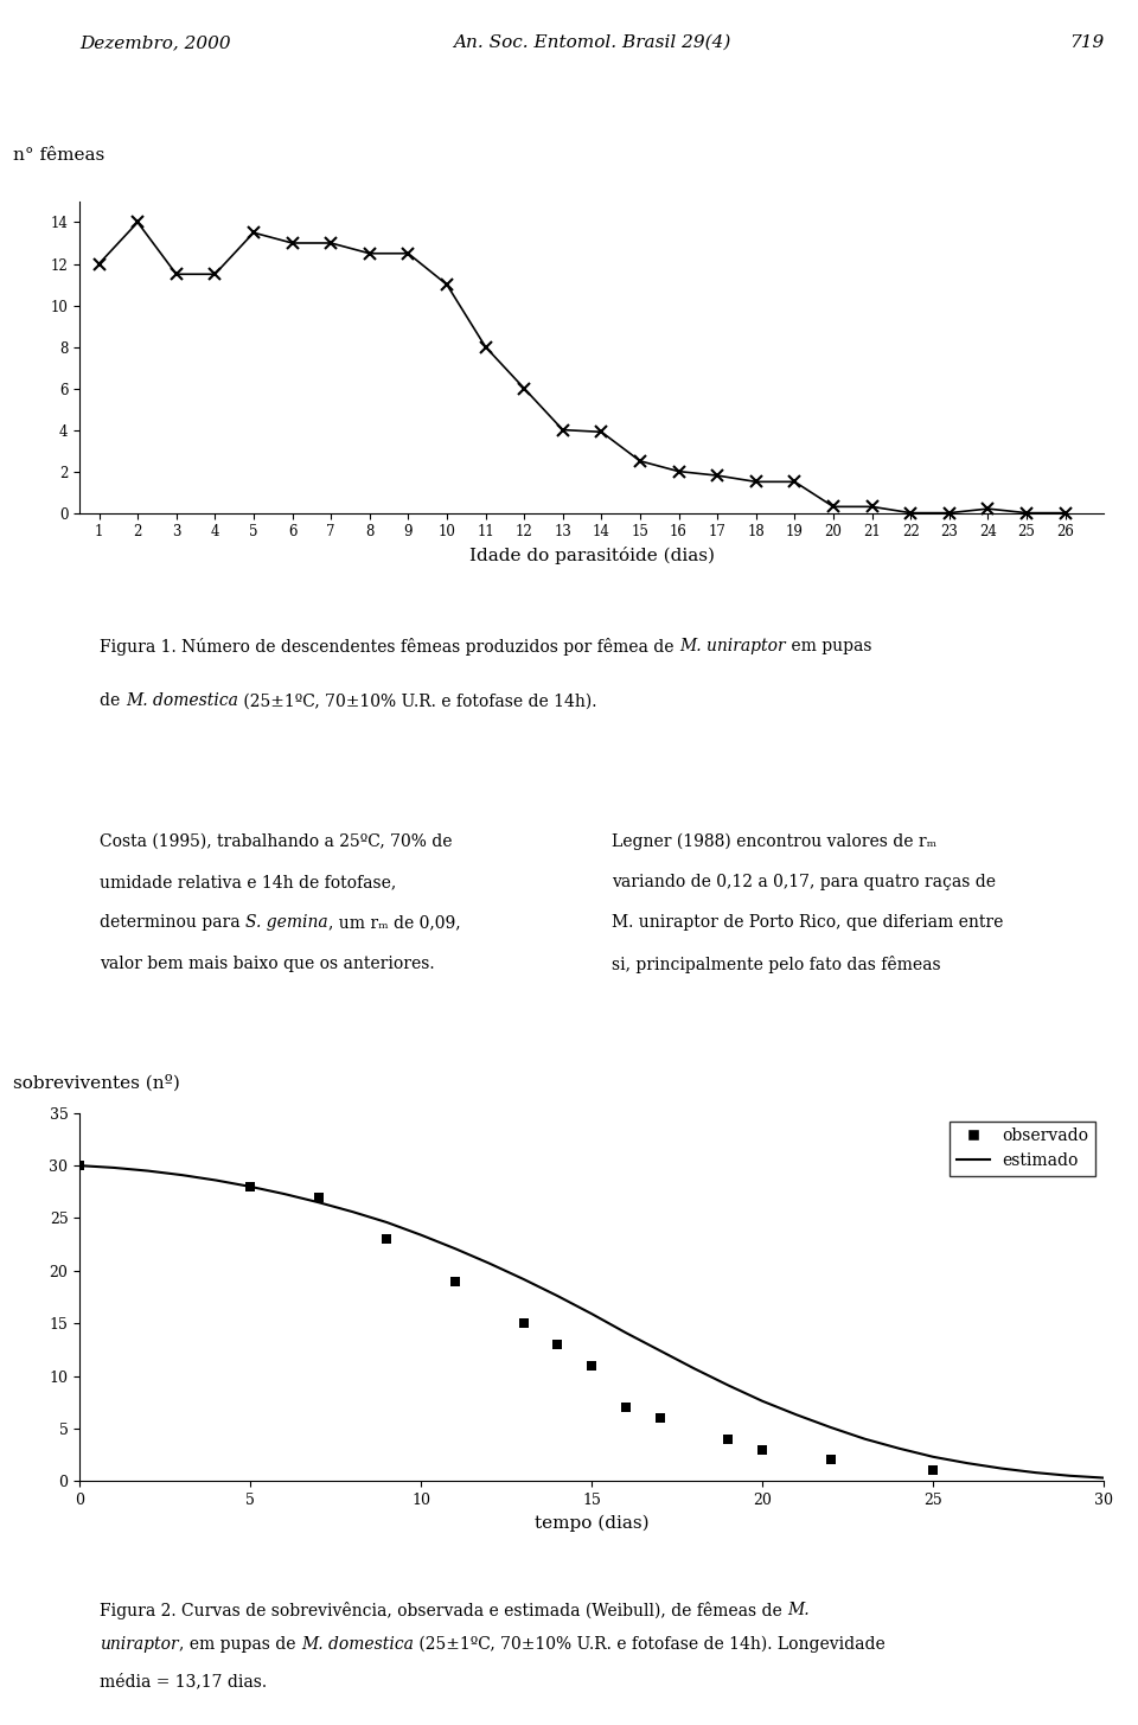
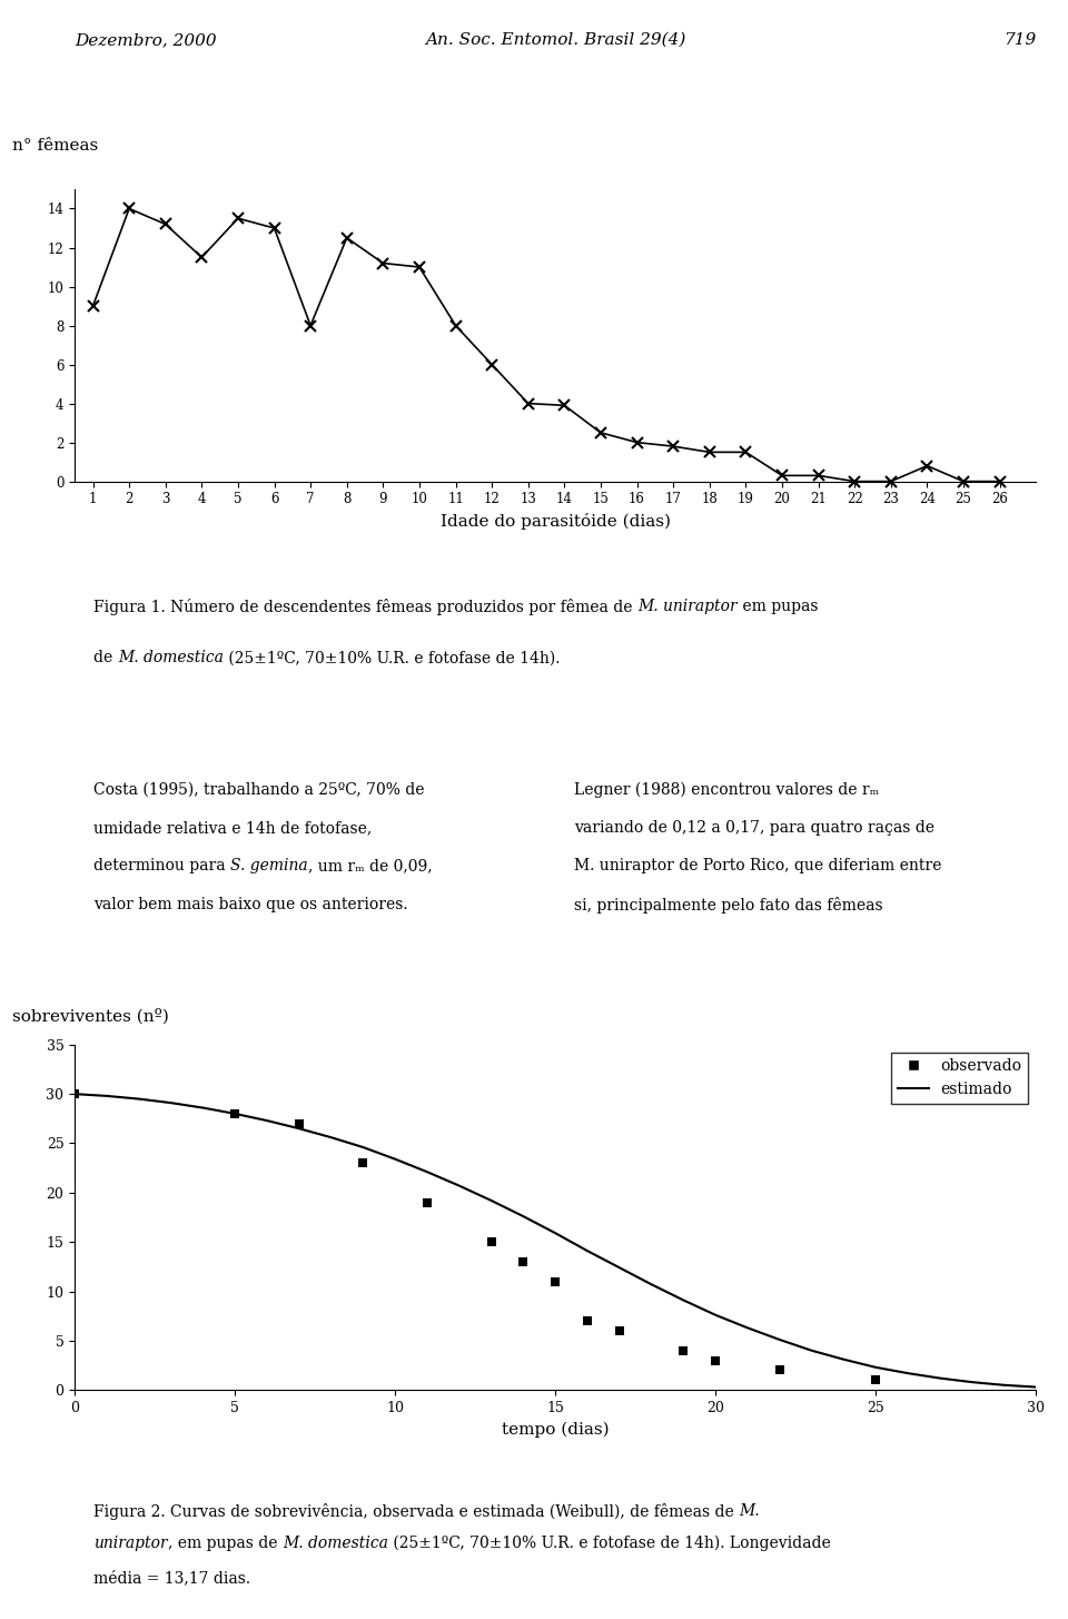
1: 12.0 -> 9.0
3: 11.5 -> 13.2
7: 13.0 -> 8.0
9: 12.5 -> 11.2
24: 0.2 -> 0.8
